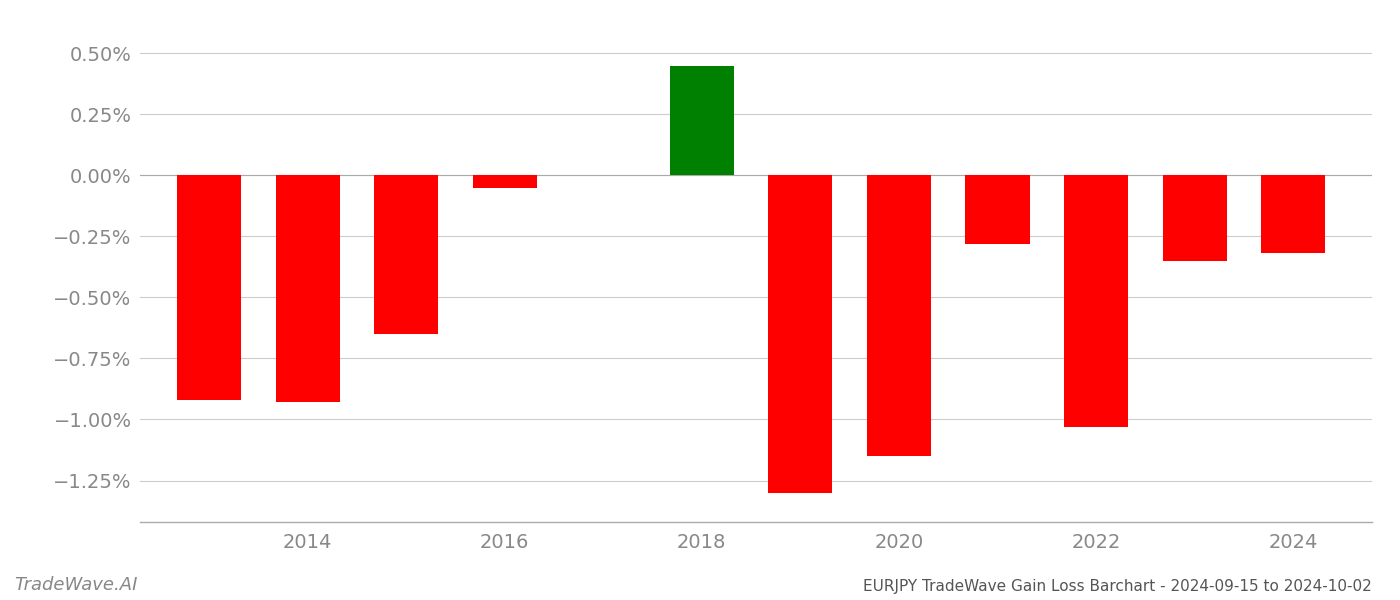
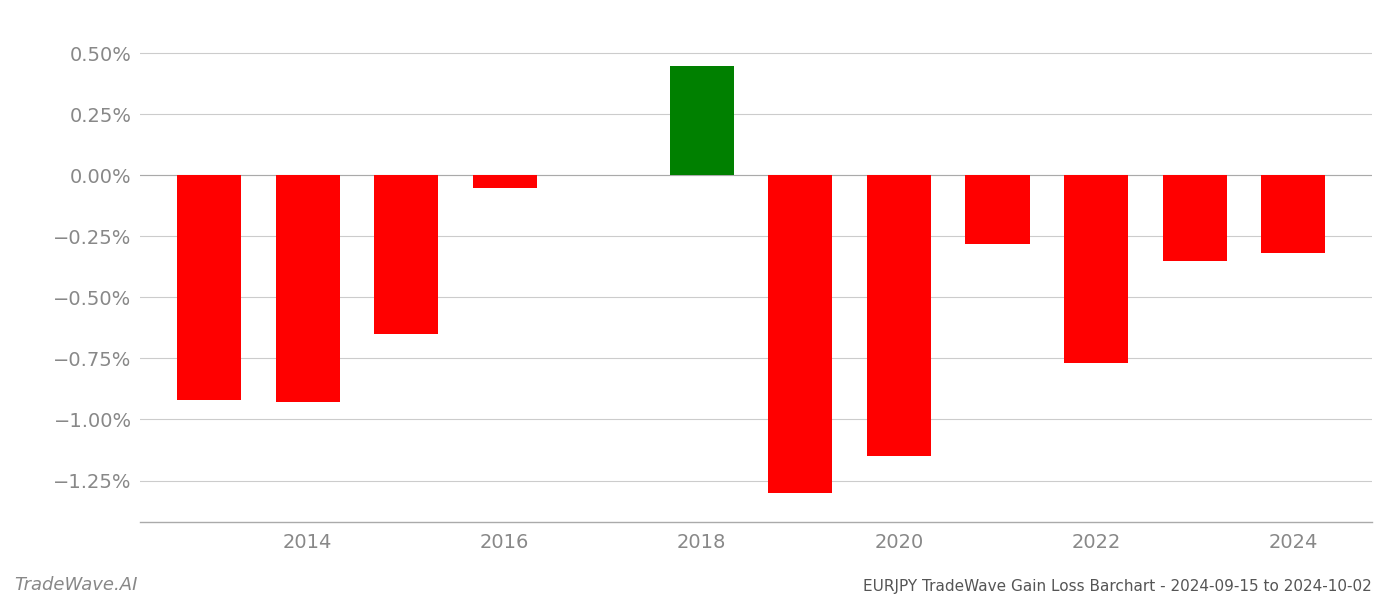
2022: -1.03% -> -0.77%
